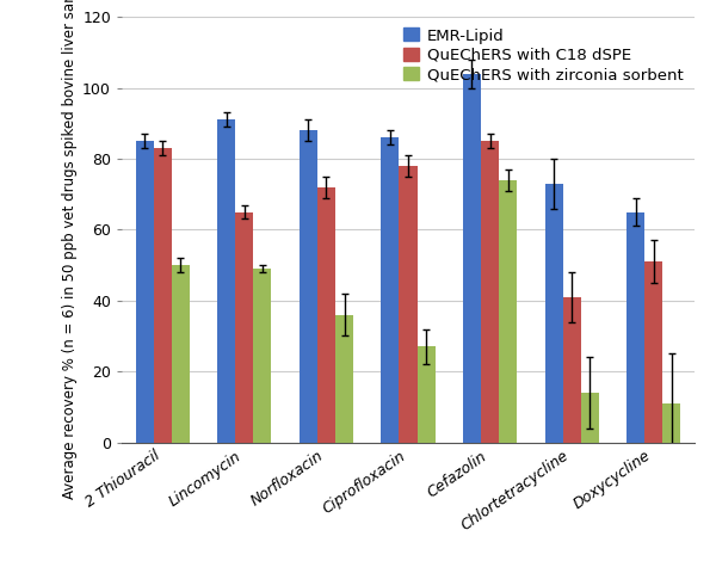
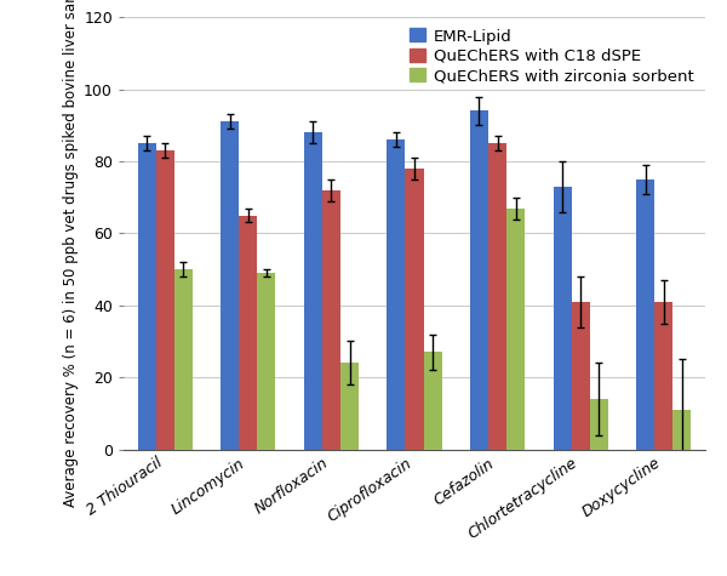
QuEChERS with zirconia sorbent/Norfloxacin: 36 -> 24
EMR-Lipid/Cefazolin: 104 -> 94
QuEChERS with zirconia sorbent/Cefazolin: 74 -> 67
EMR-Lipid/Doxycycline: 65 -> 75
QuEChERS with C18 dSPE/Doxycycline: 51 -> 41
